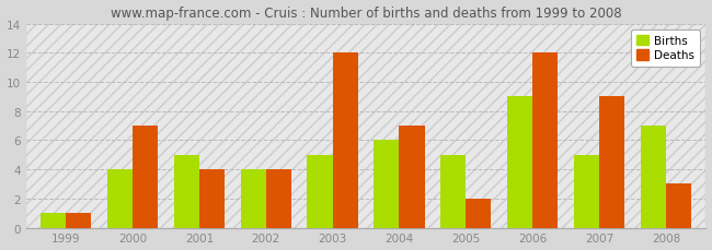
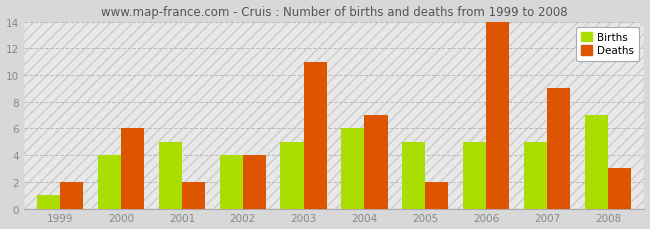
Deaths/1999: 1 -> 2
Deaths/2000: 7 -> 6
Deaths/2001: 4 -> 2
Deaths/2003: 12 -> 11
Births/2006: 9 -> 5
Deaths/2006: 12 -> 14
